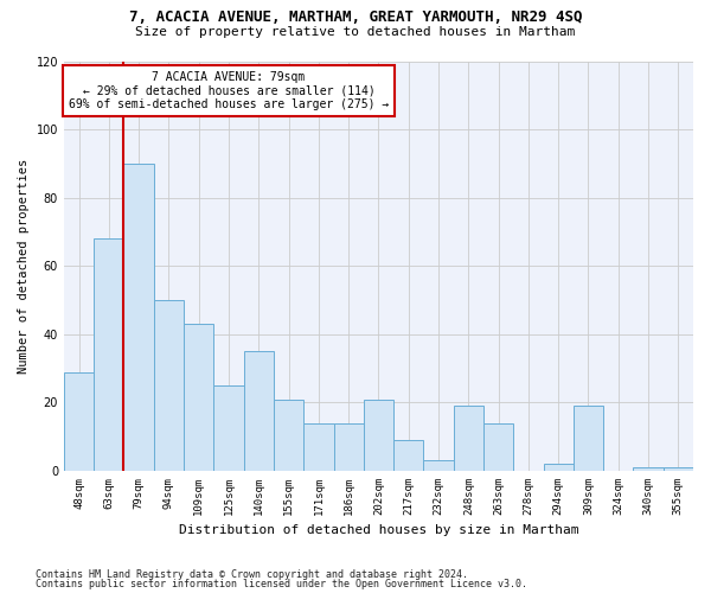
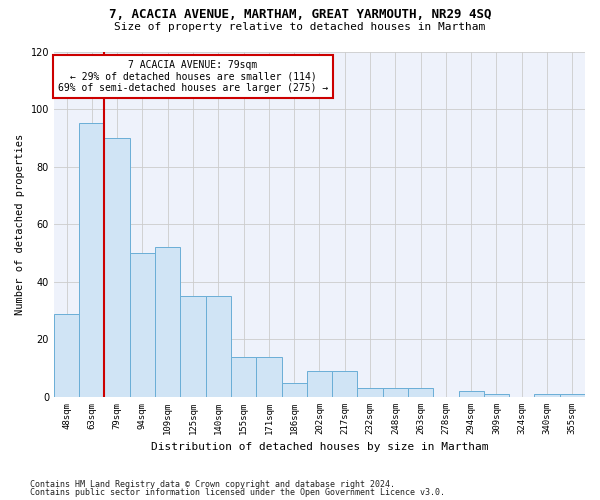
63sqm: 68 -> 95
109sqm: 43 -> 52
125sqm: 25 -> 35
155sqm: 21 -> 14
186sqm: 14 -> 5
202sqm: 21 -> 9
248sqm: 19 -> 3
263sqm: 14 -> 3
309sqm: 19 -> 1
